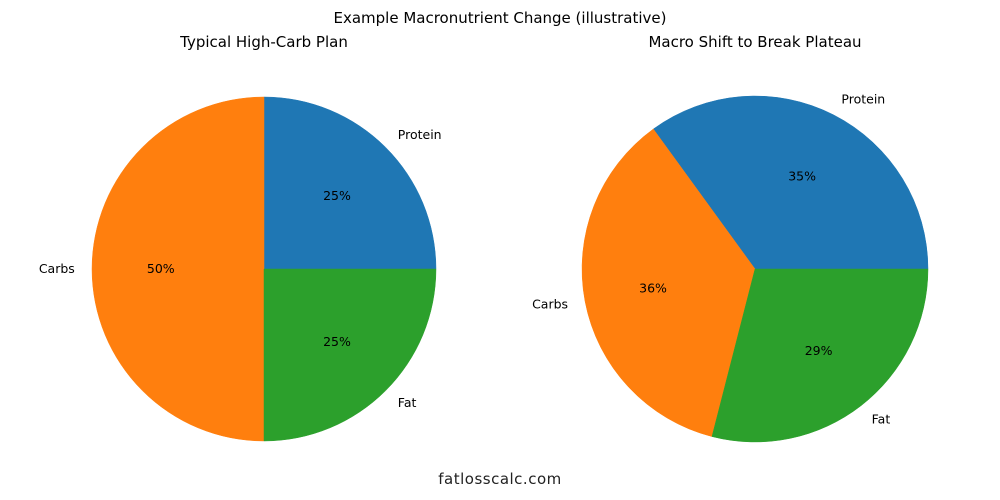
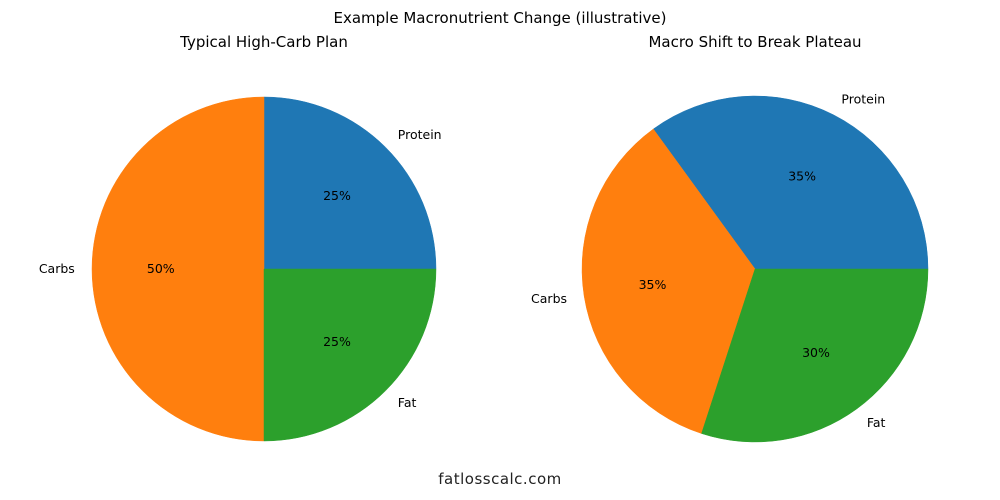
Macro Shift to Break Plateau/Carbs: 36% -> 35%
Macro Shift to Break Plateau/Fat: 29% -> 30%
